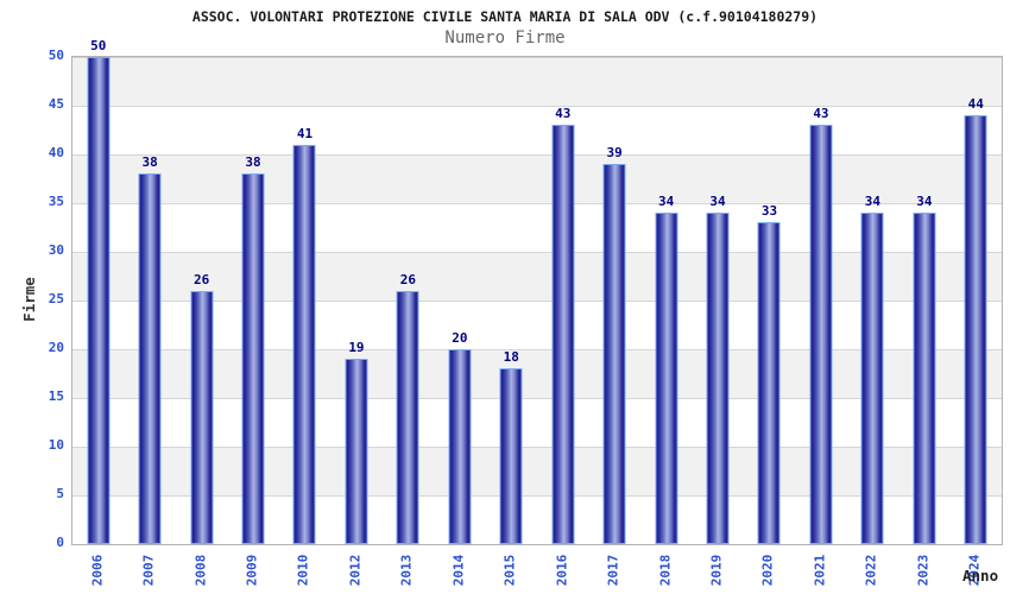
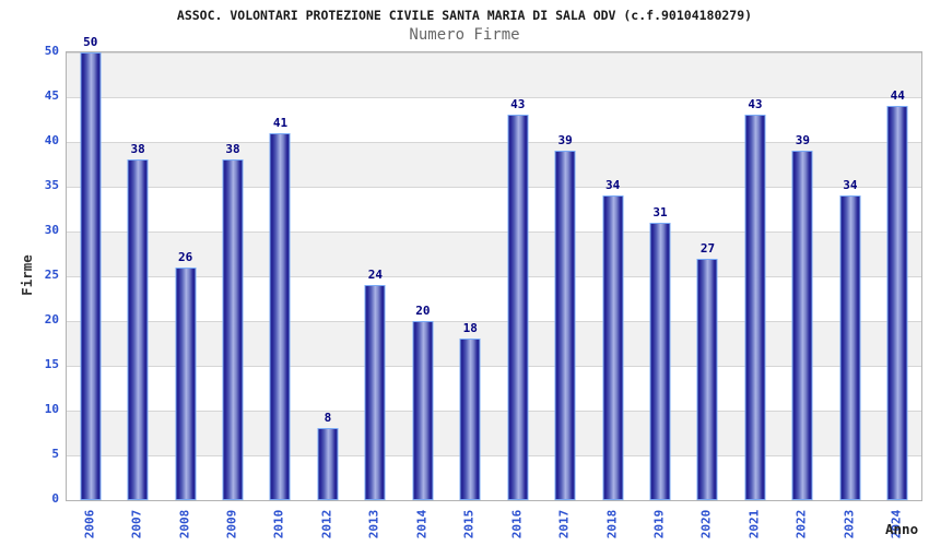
2012: 19 -> 8
2013: 26 -> 24
2019: 34 -> 31
2020: 33 -> 27
2022: 34 -> 39
